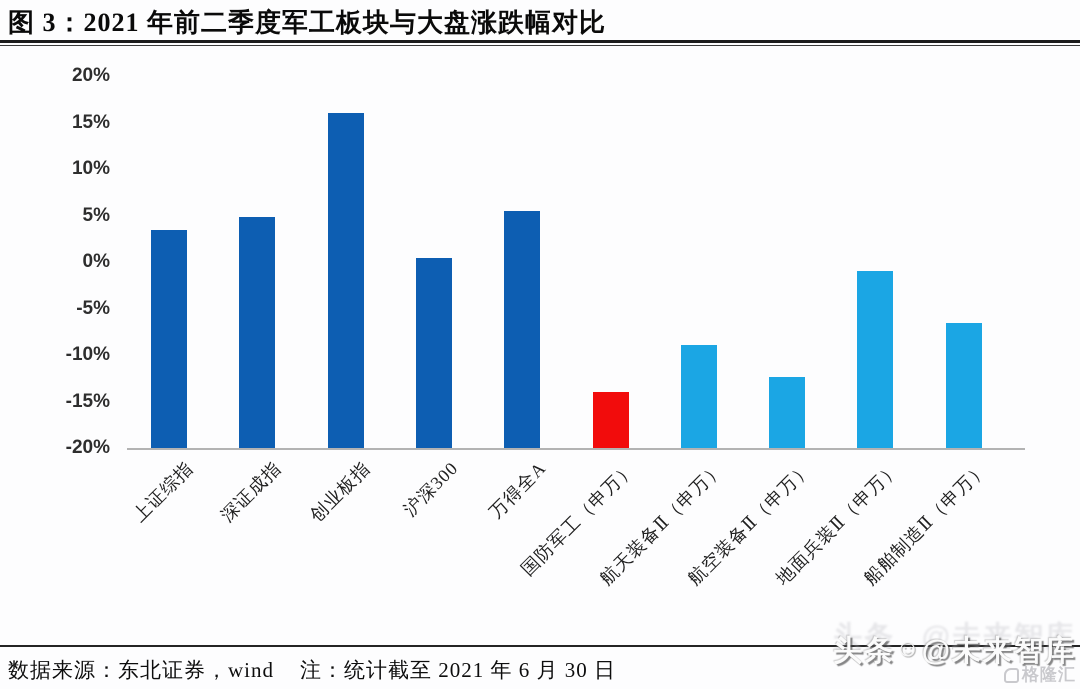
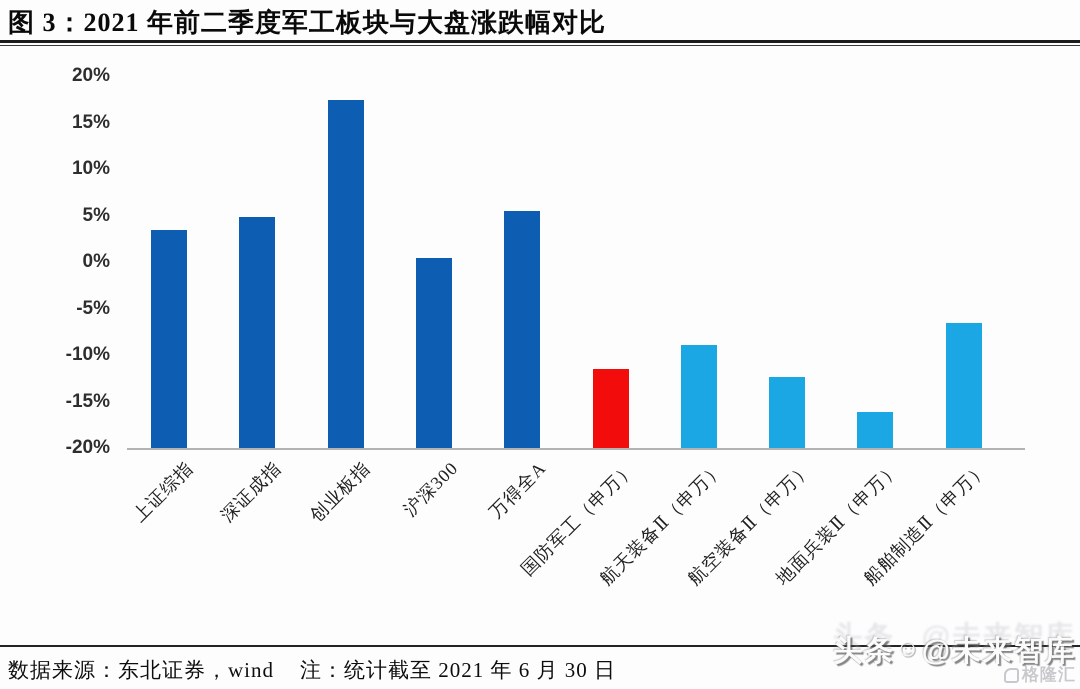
创业板指: 16% -> 17%
国防军工（申万）: -14% -> -12%
地面兵装Ⅱ（申万）: -1% -> -16%
